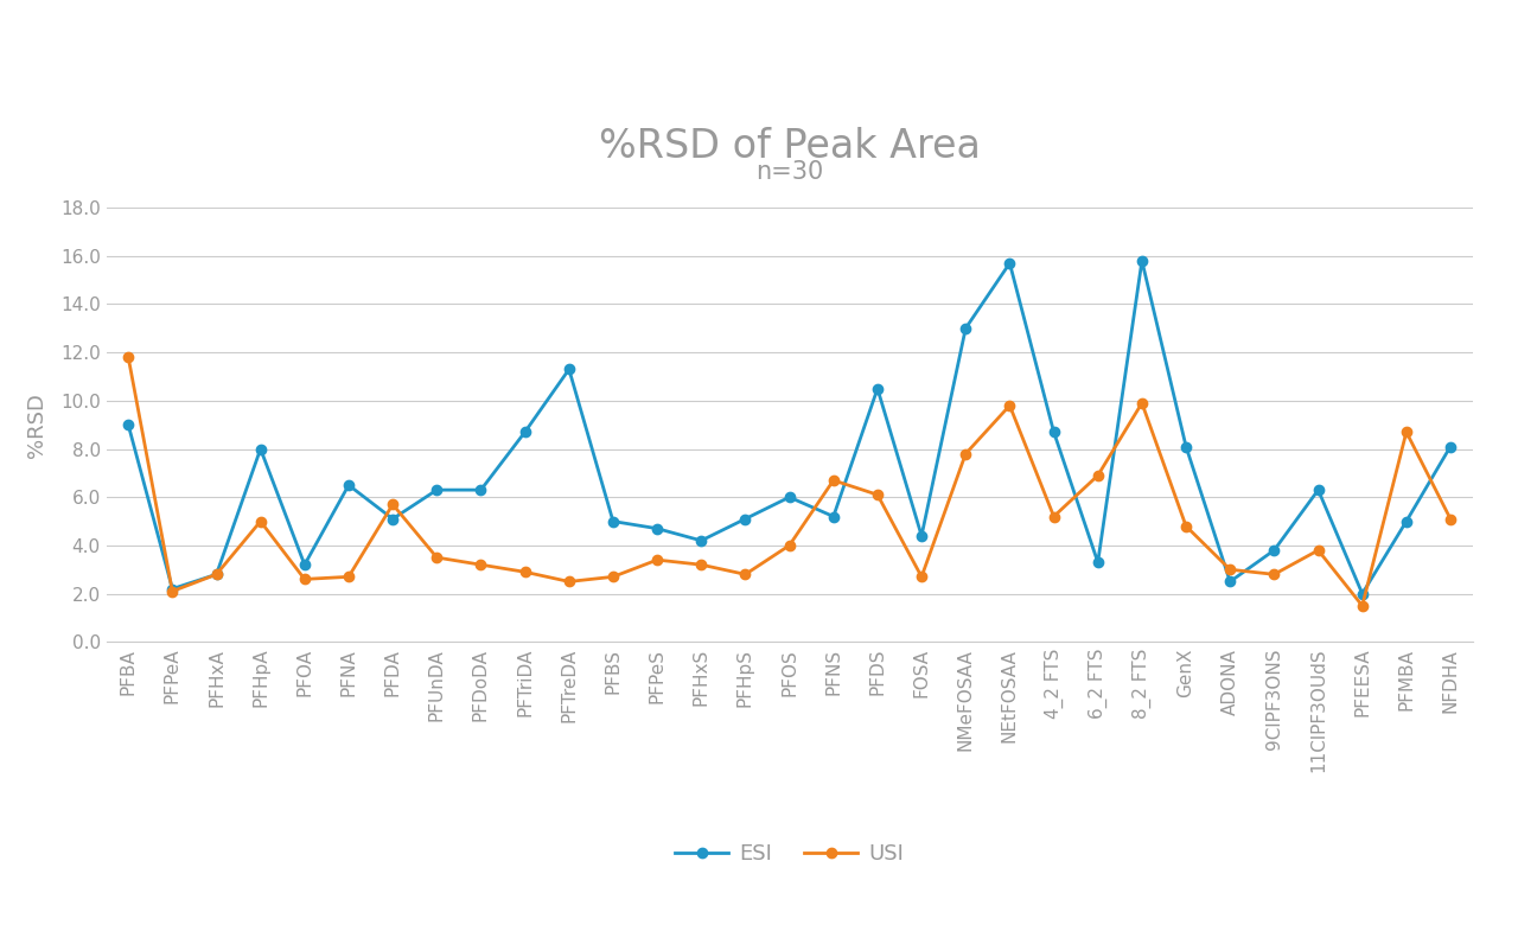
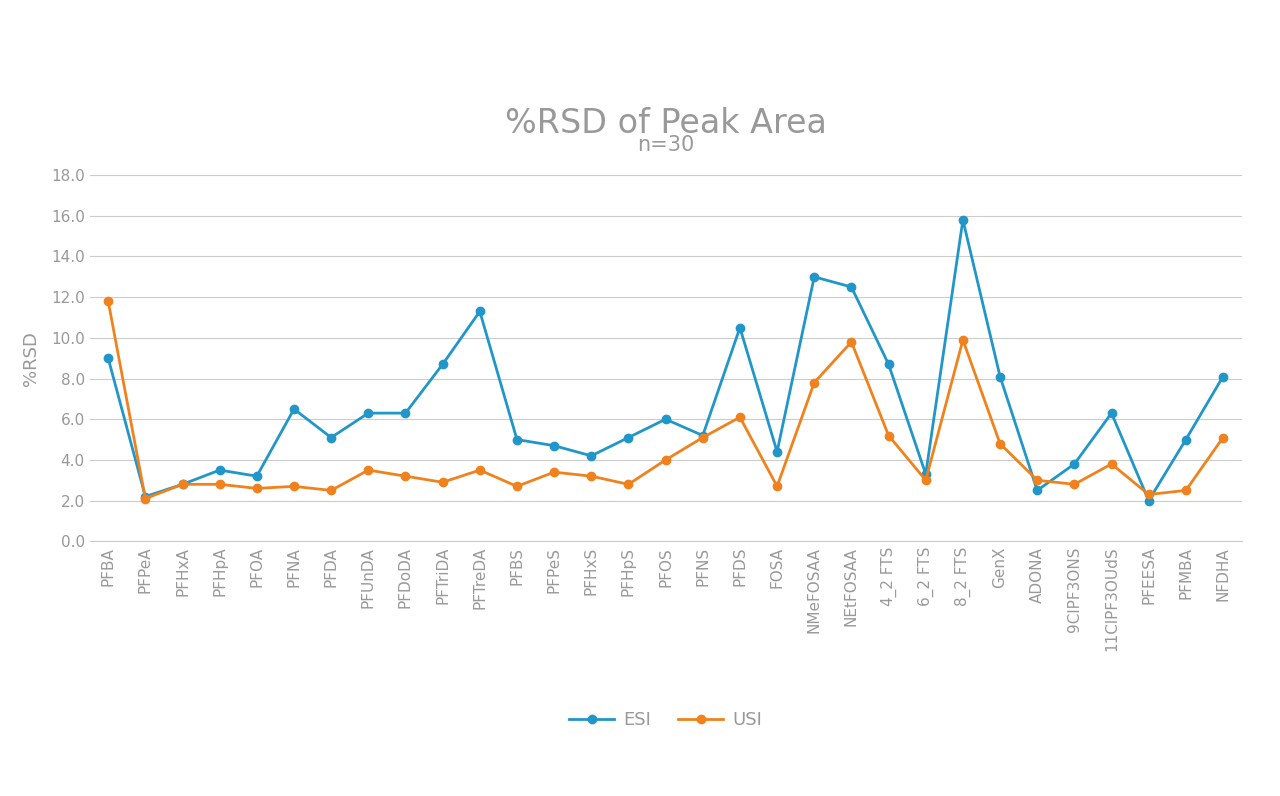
ESI/PFHpA: 8.0 -> 3.5
USI/PFHpA: 5.0 -> 2.8
USI/PFDA: 5.7 -> 2.5
USI/PFTreDA: 2.5 -> 3.5
USI/PFNS: 6.7 -> 5.1
ESI/NEtFOSAA: 15.7 -> 12.5
USI/6_2 FTS: 6.9 -> 3.0
USI/PFEESA: 1.5 -> 2.3
USI/PFMBA: 8.7 -> 2.5
